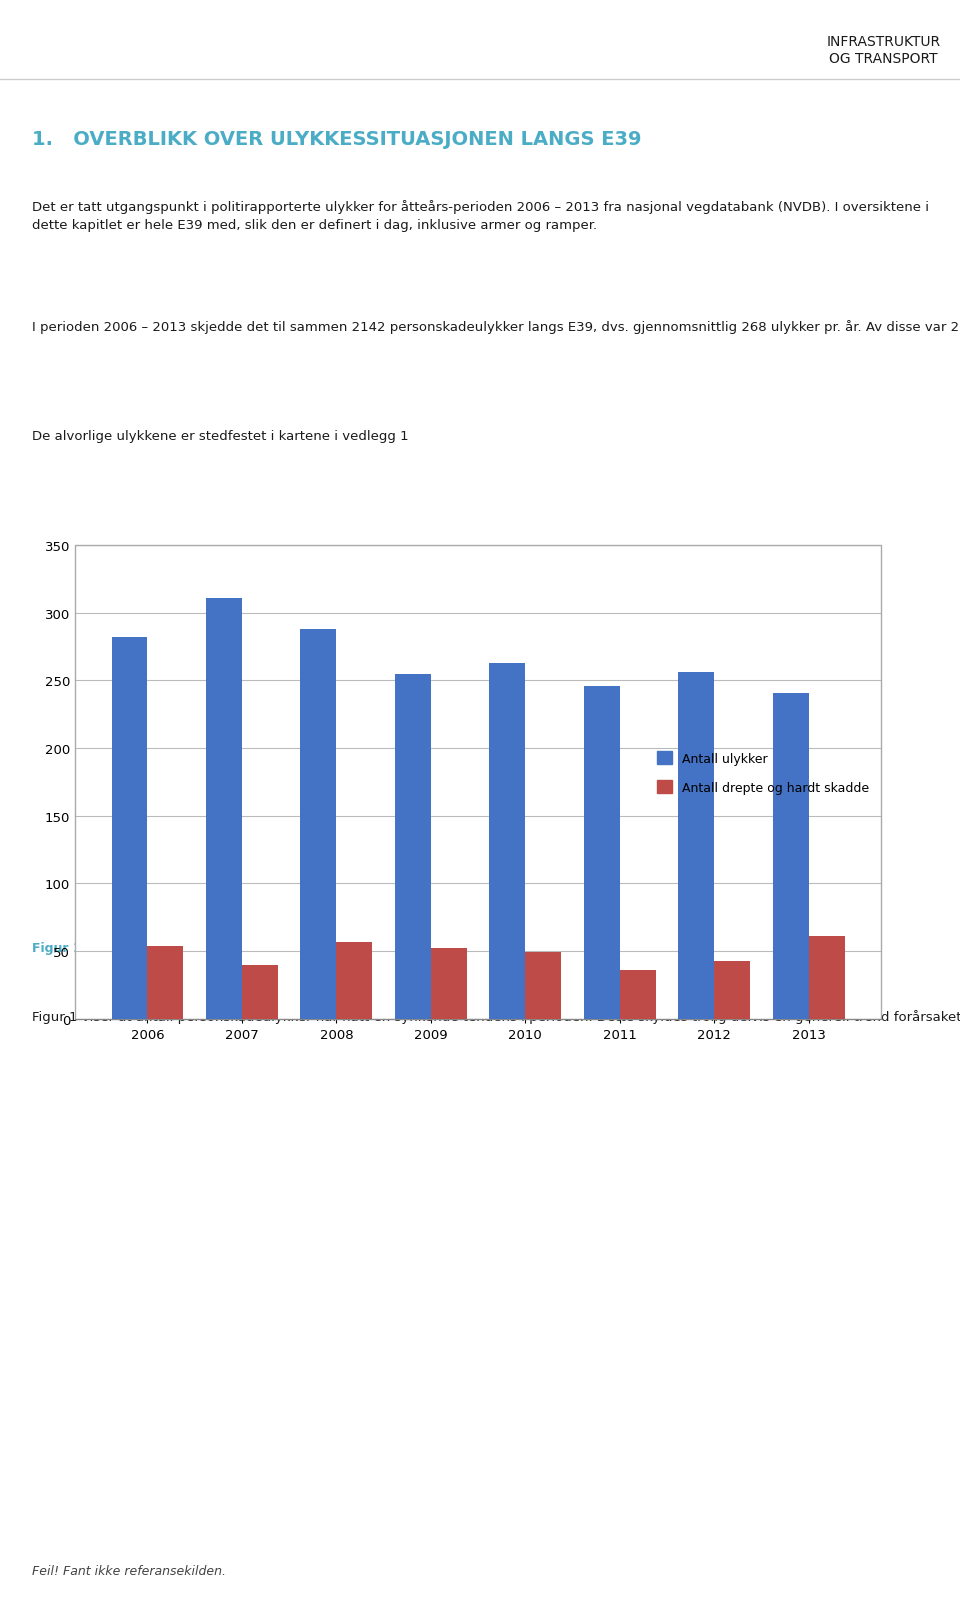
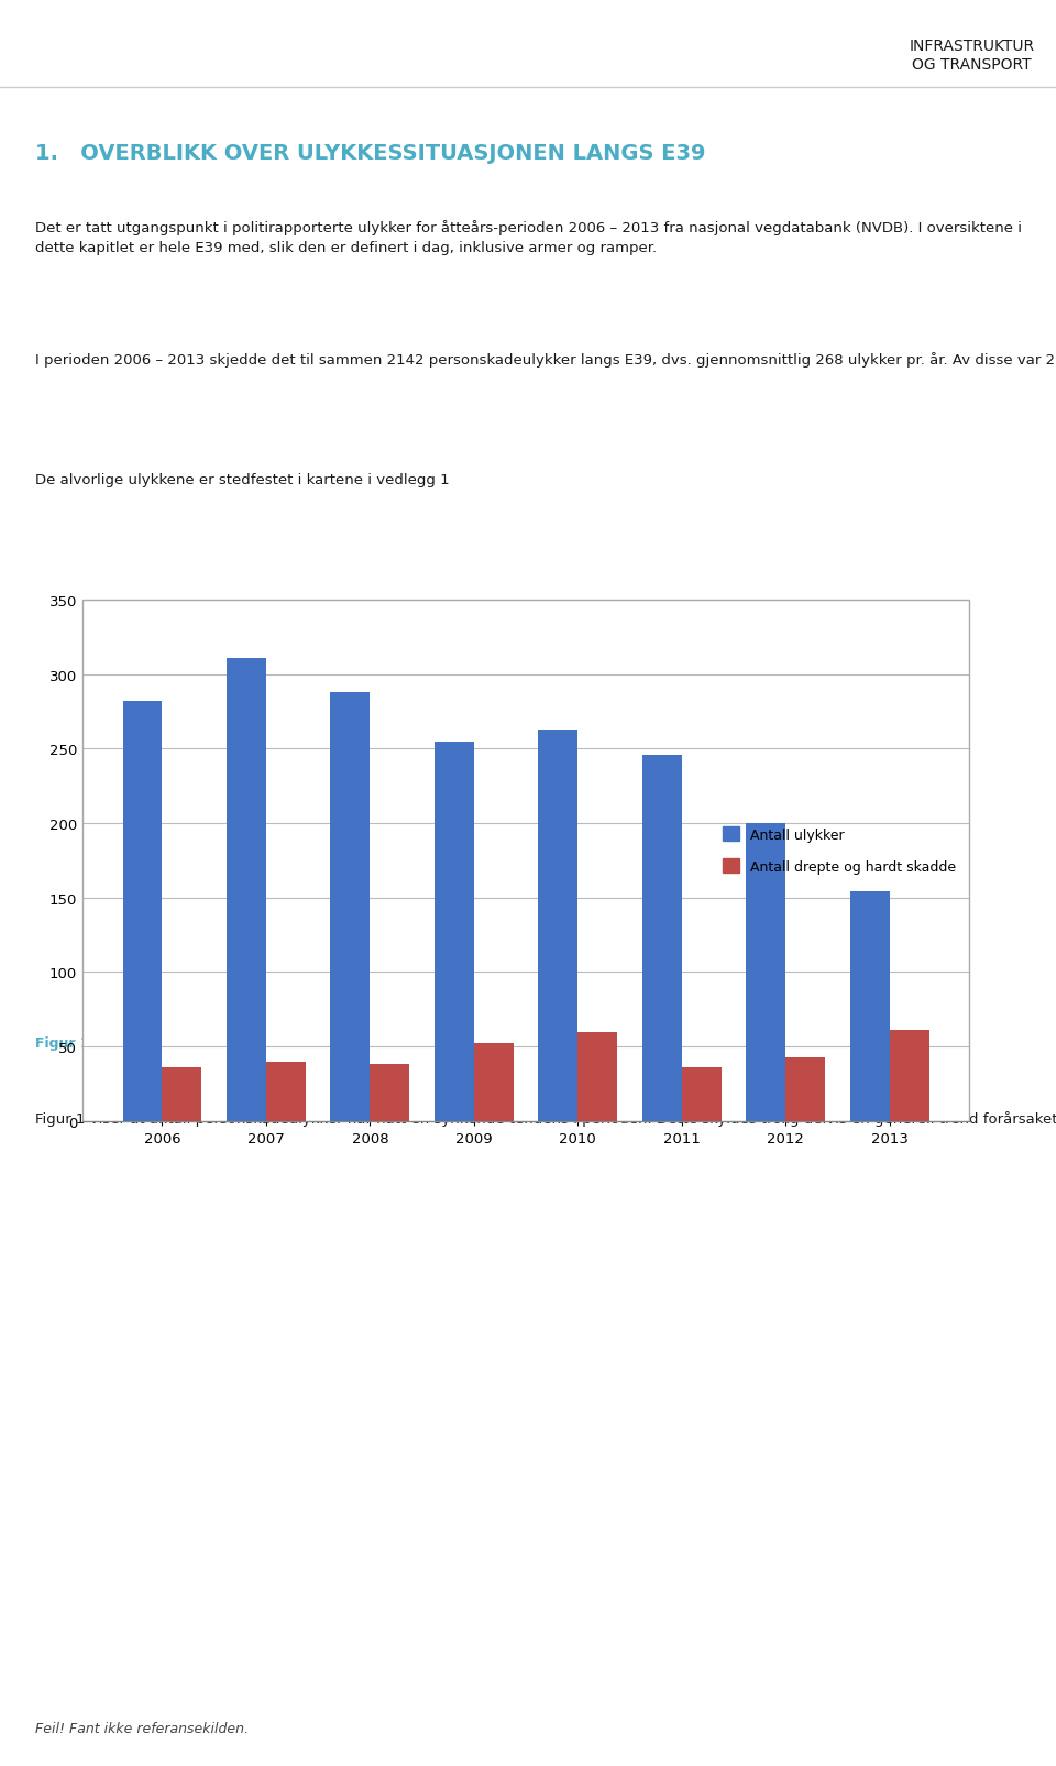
Antall drepte og hardt skadde/2006: 54 -> 36
Antall drepte og hardt skadde/2008: 57 -> 38
Antall drepte og hardt skadde/2010: 49 -> 60
Antall ulykker/2012: 256 -> 200
Antall ulykker/2013: 241 -> 154
